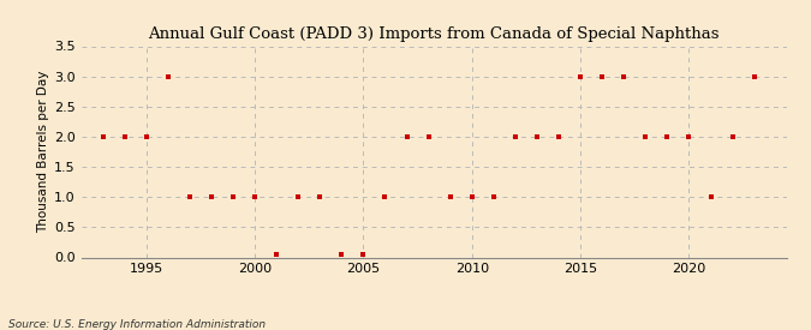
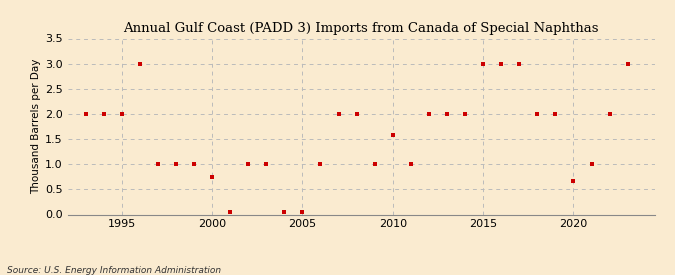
2000: 1.00 -> 0.74
2010: 1.00 -> 1.58
2020: 2.00 -> 0.66
